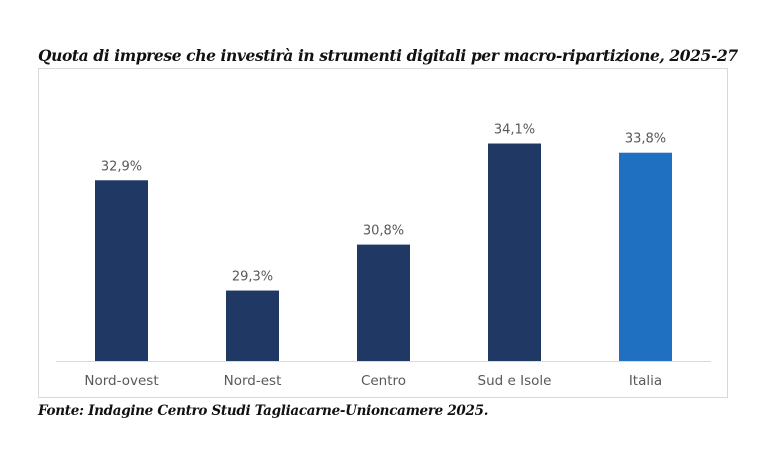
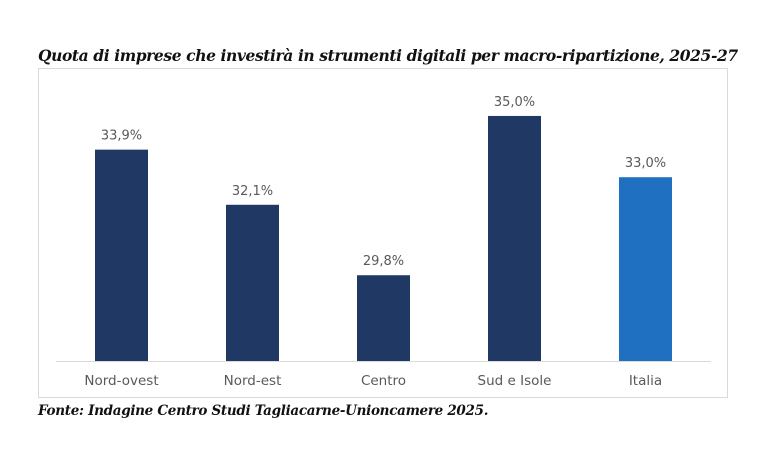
Nord-ovest: 32,9% -> 33,9%
Nord-est: 29,3% -> 32,1%
Centro: 30,8% -> 29,8%
Sud e Isole: 34,1% -> 35,0%
Italia: 33,8% -> 33,0%
